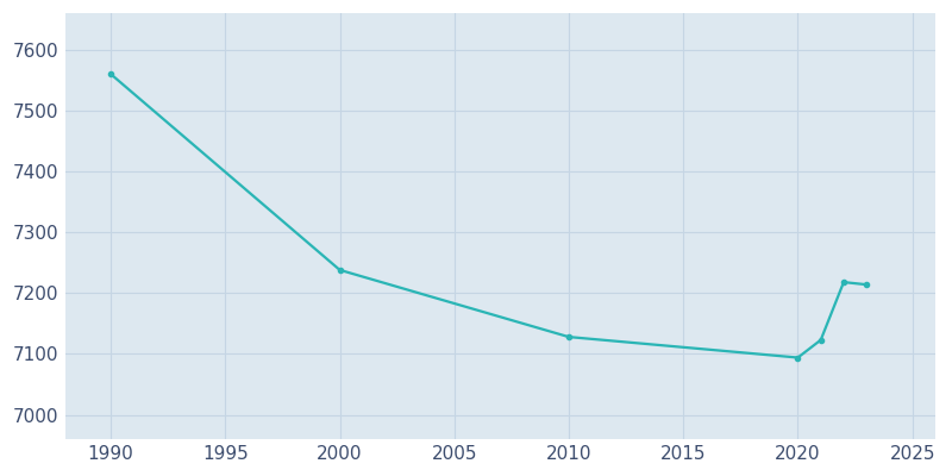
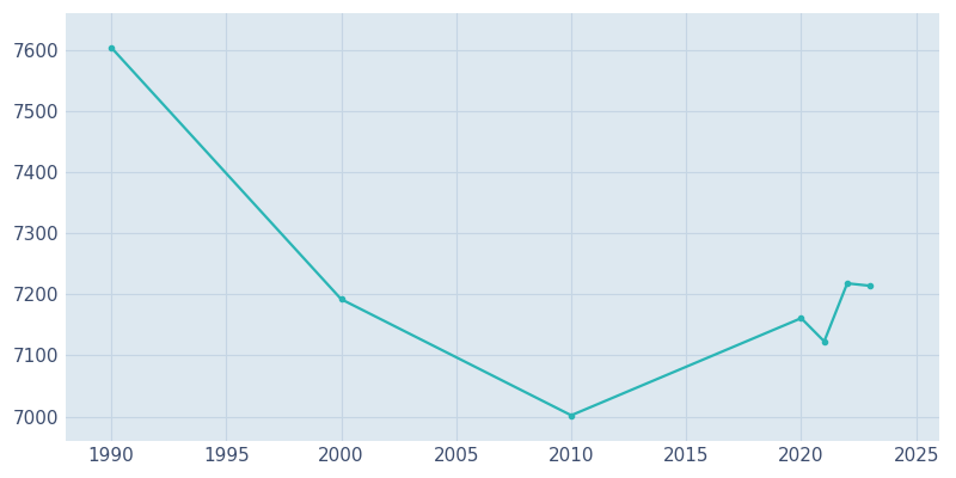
1990: 7560 -> 7604
2000: 7238 -> 7192
2010: 7128 -> 7002
2020: 7094 -> 7161
